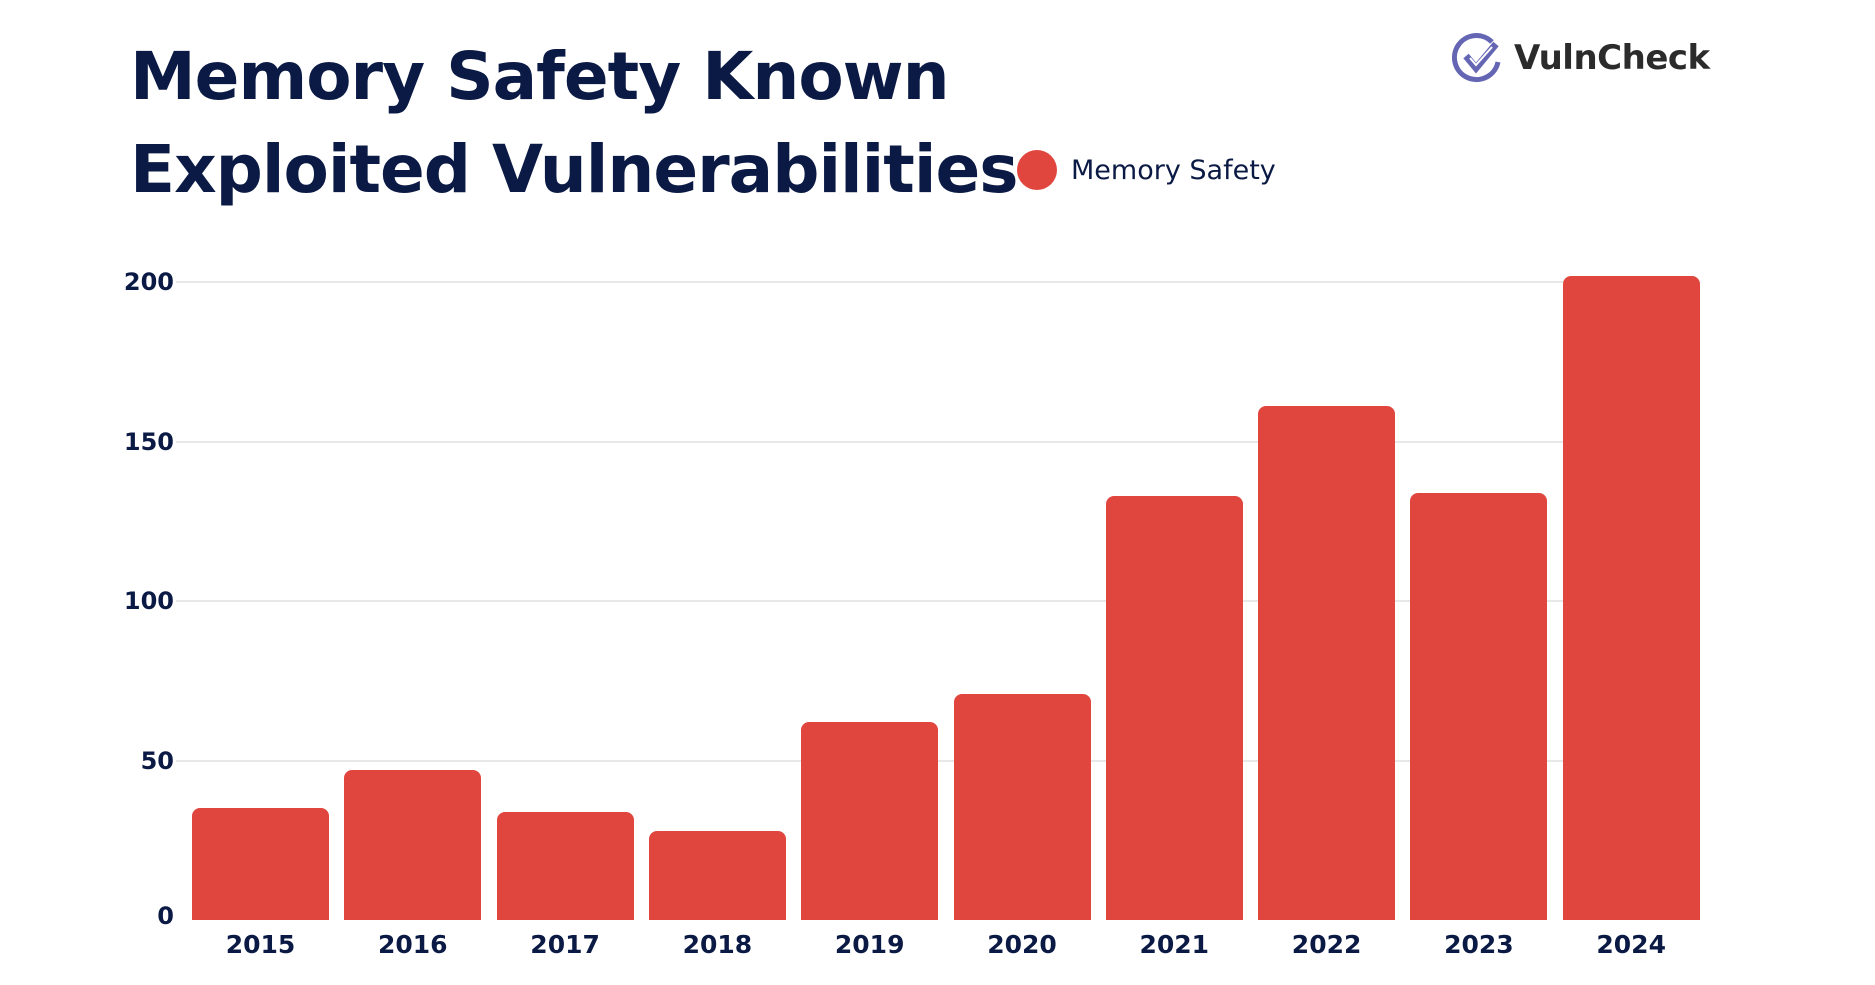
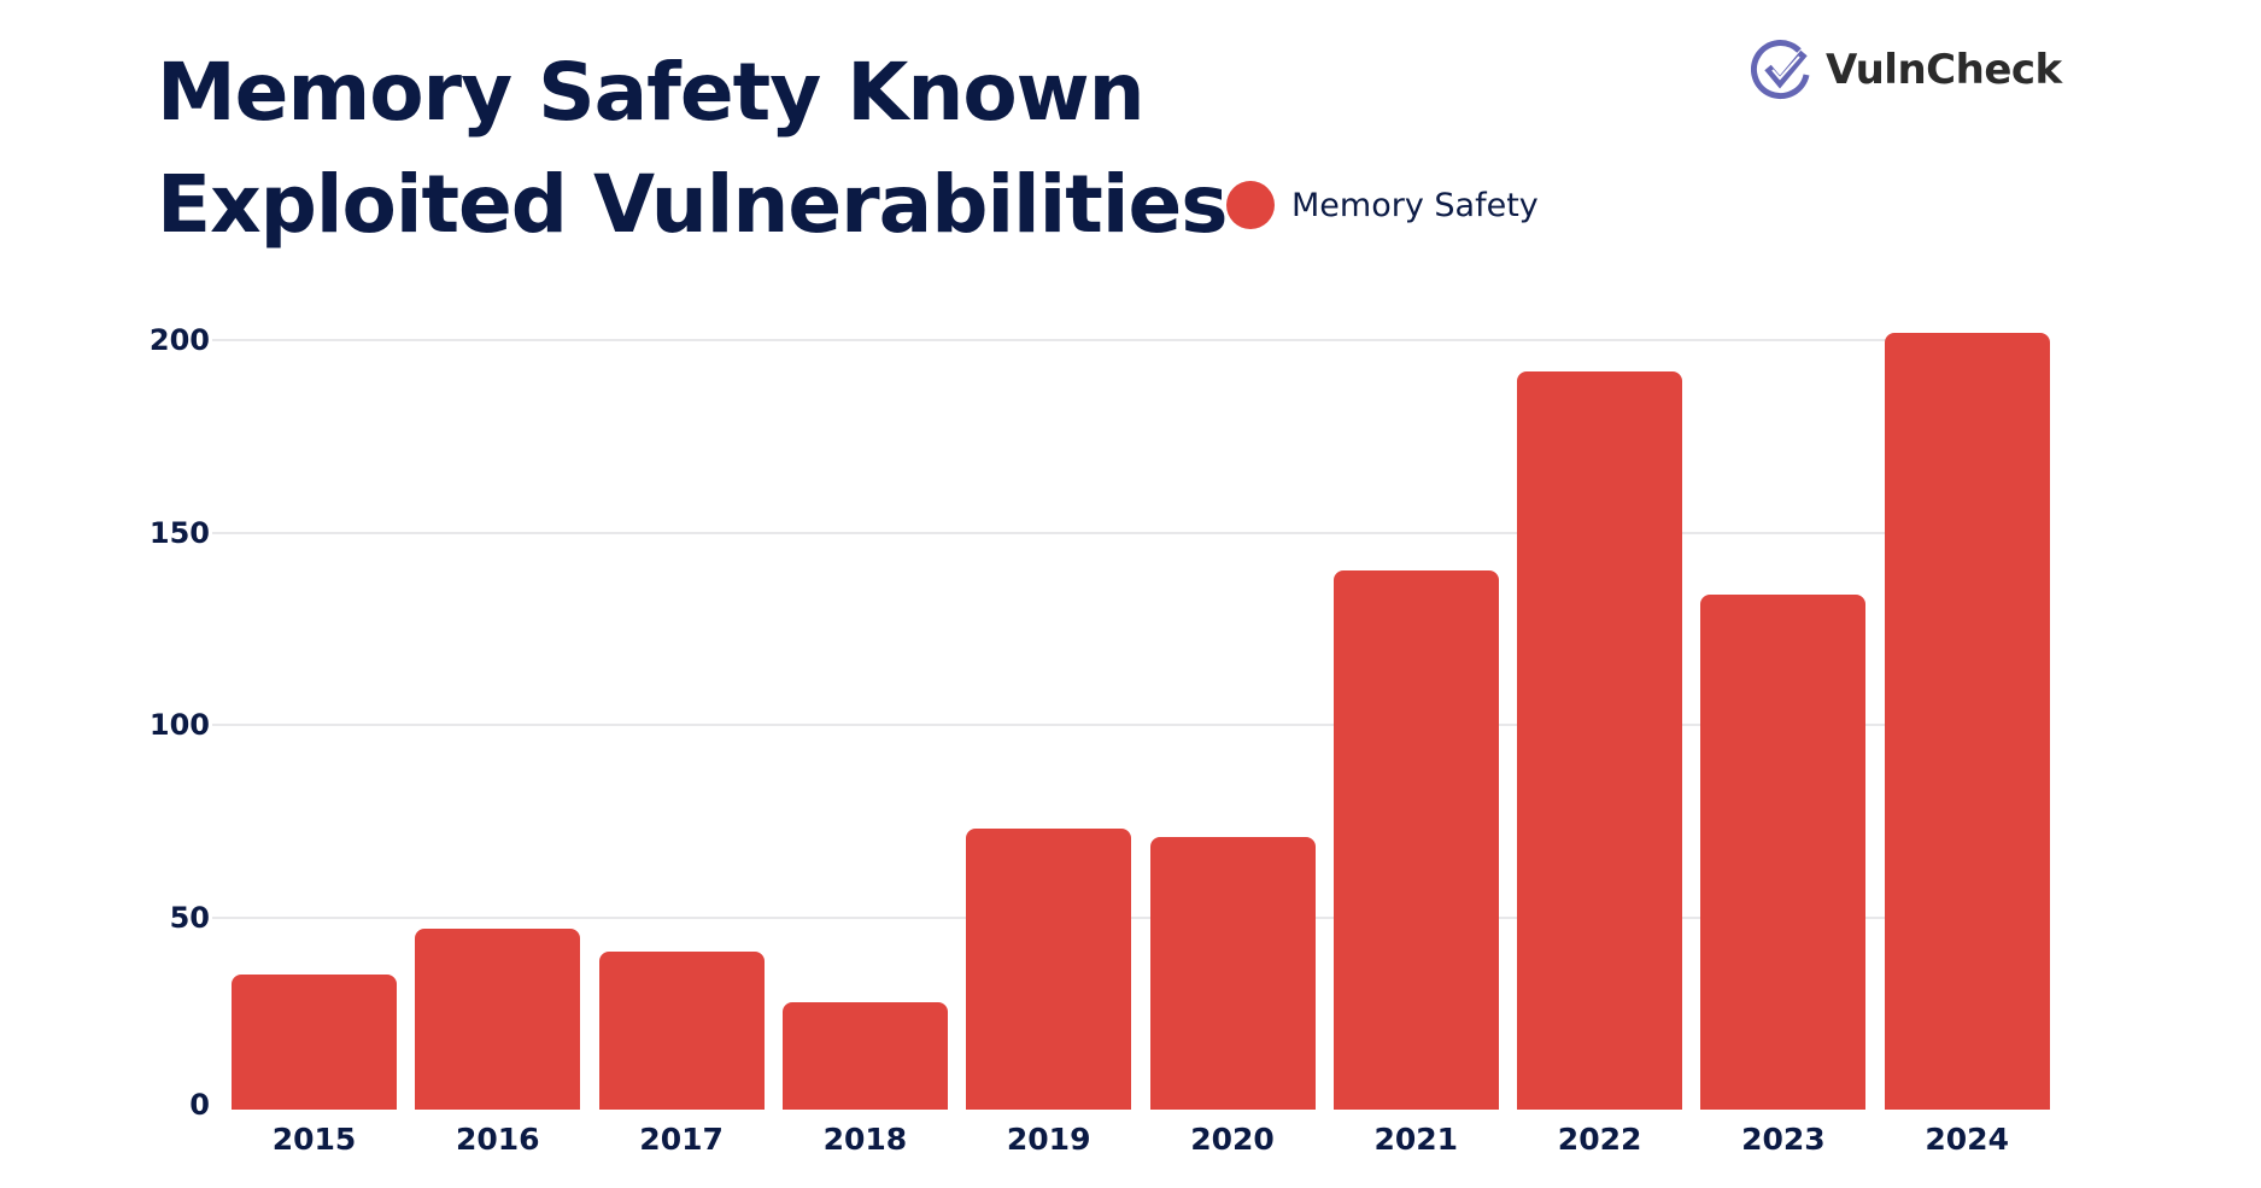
2017: 34 -> 41
2019: 62 -> 73
2021: 133 -> 140
2022: 161 -> 192
